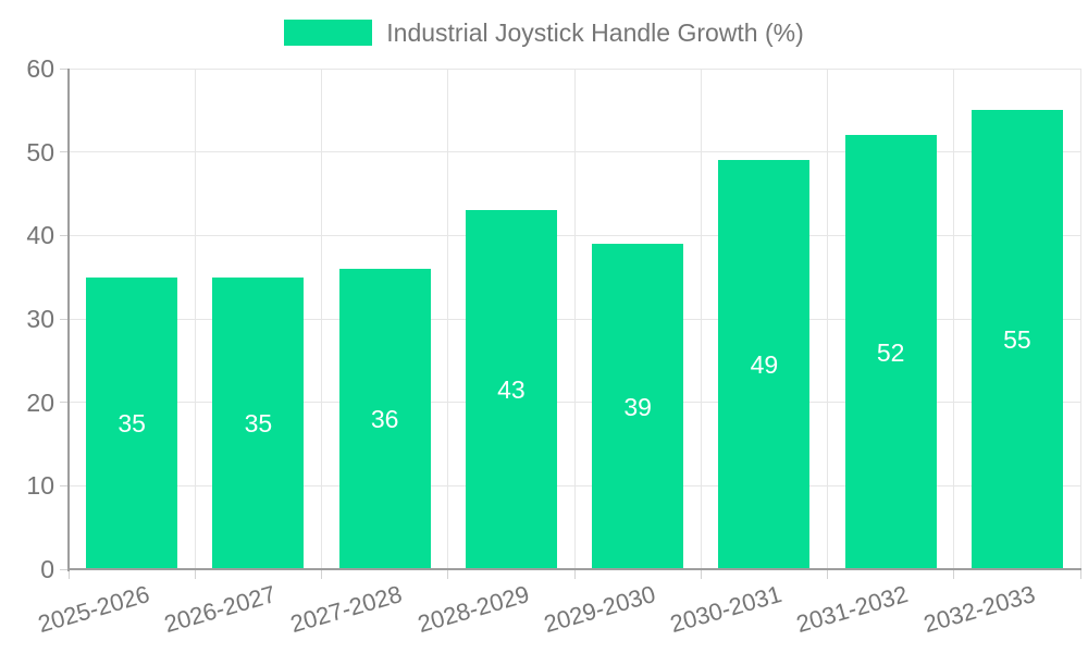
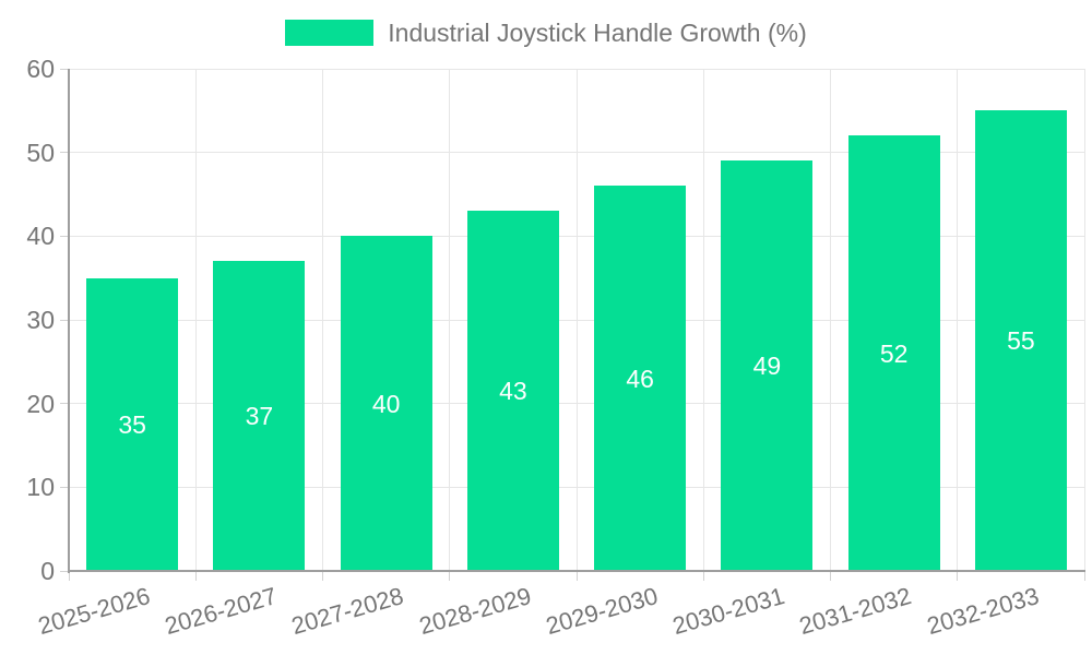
2026-2027: 35 -> 37
2027-2028: 36 -> 40
2029-2030: 39 -> 46
